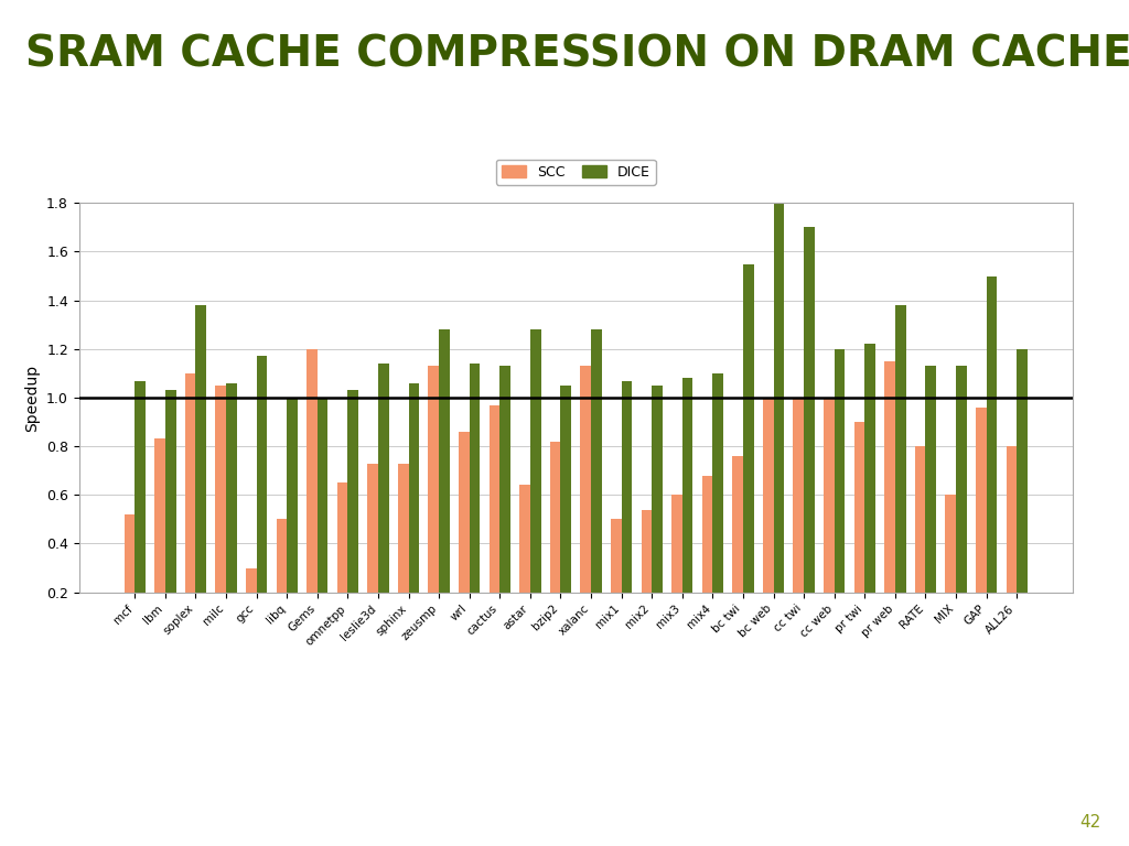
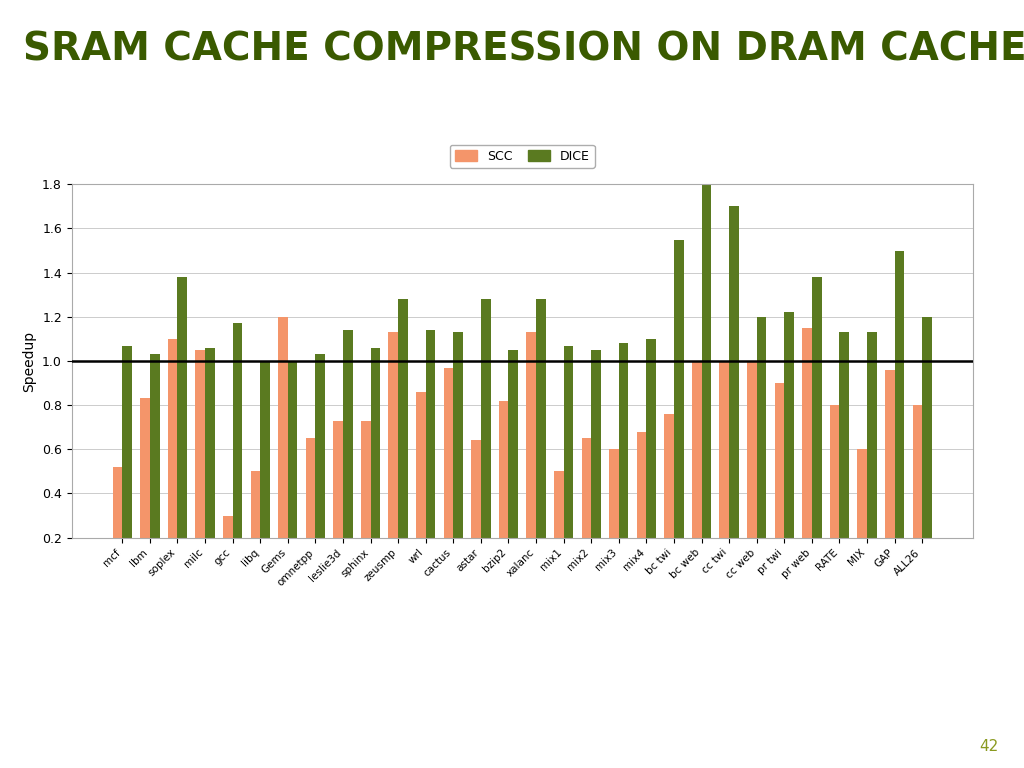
SCC/mix2: 0.54 -> 0.65
